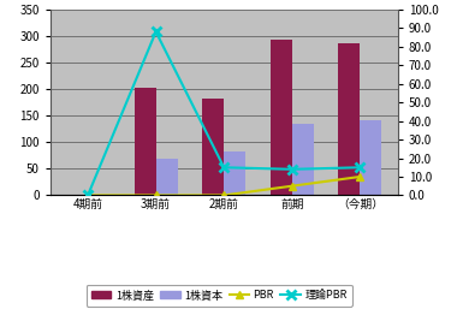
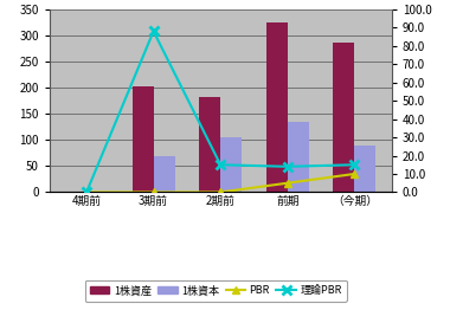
1株資本/2期前: 83 -> 105
1株資産/前期: 293 -> 325
1株資本/（今期）: 142 -> 90
